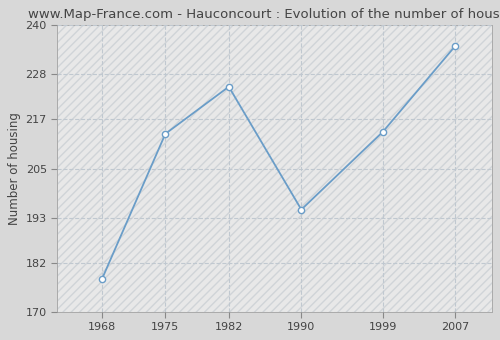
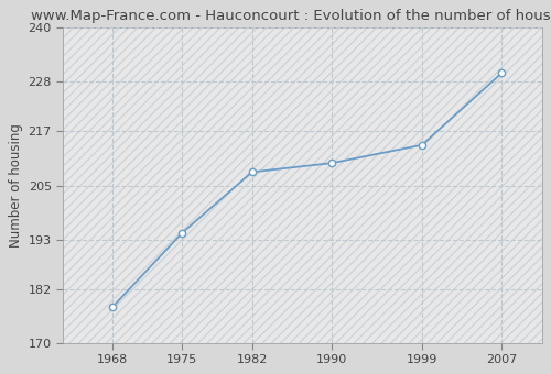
1975: 213.5 -> 194.5
1982: 225.0 -> 208.0
1990: 195.0 -> 210.0
2007: 235.0 -> 230.0
